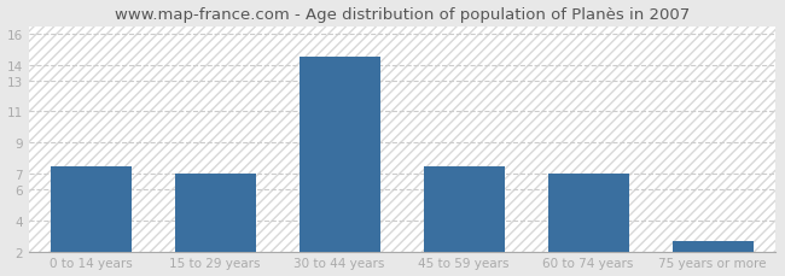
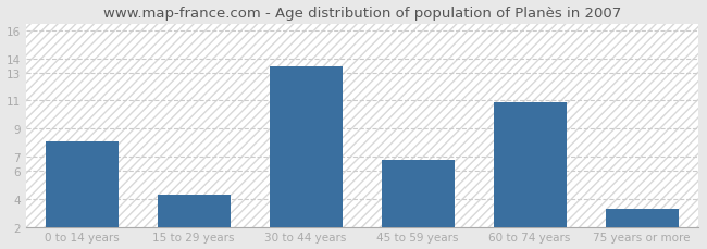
0 to 14 years: 7.5 -> 8.1
15 to 29 years: 7.0 -> 4.3
30 to 44 years: 14.5 -> 13.4
45 to 59 years: 7.5 -> 6.8
60 to 74 years: 7.0 -> 10.9
75 years or more: 2.7 -> 3.3
